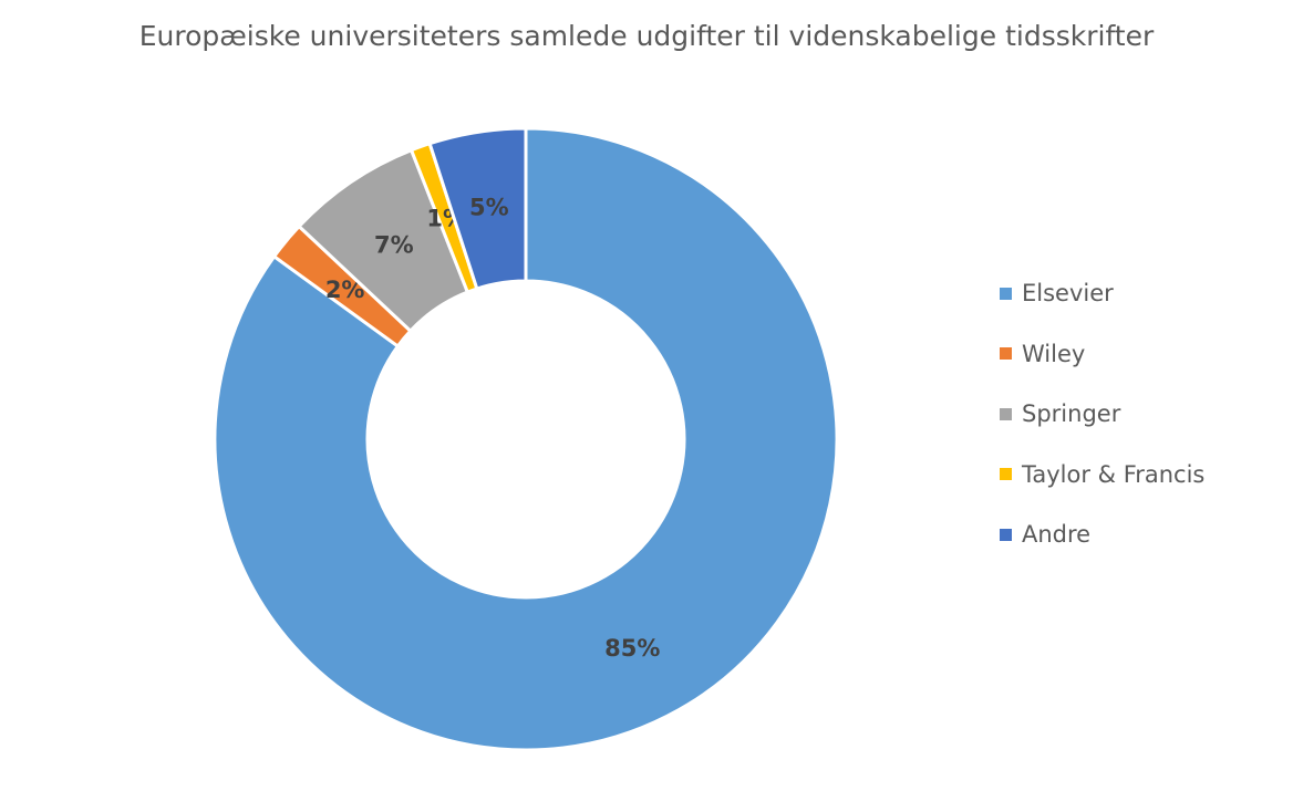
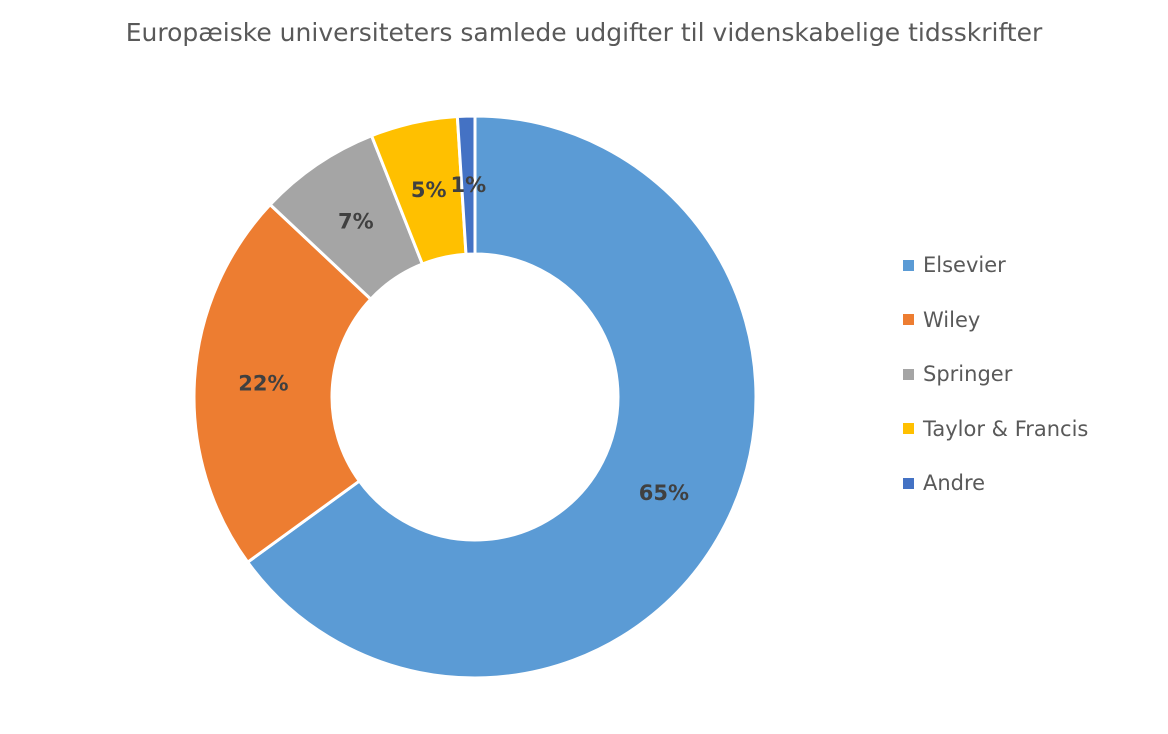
Elsevier: 85% -> 65%
Wiley: 2% -> 22%
Taylor & Francis: 1% -> 5%
Andre: 5% -> 1%
